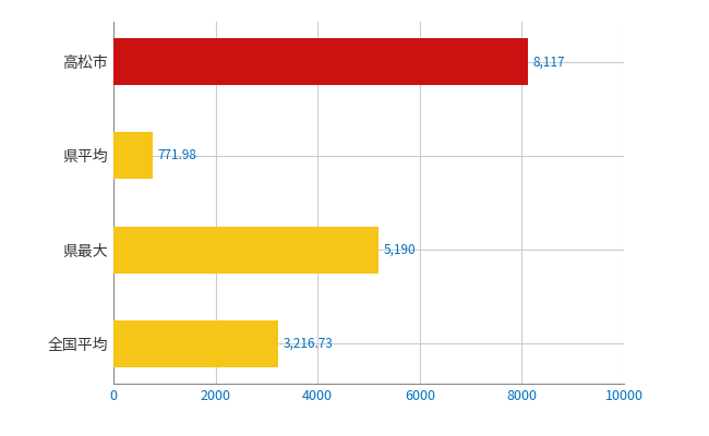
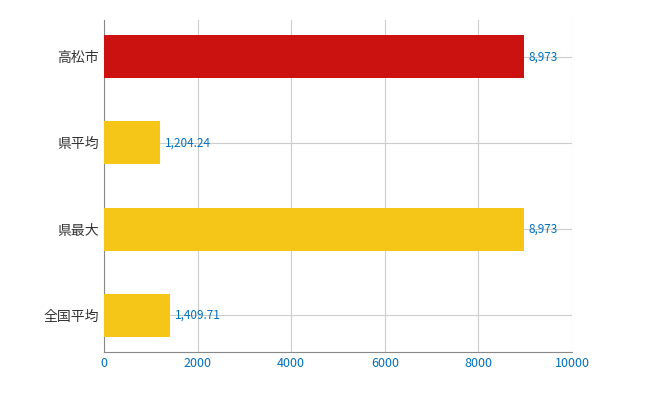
高松市: 8,117 -> 8,973
県平均: 771.98 -> 1,204.24
県最大: 5,190 -> 8,973
全国平均: 3,216.73 -> 1,409.71
